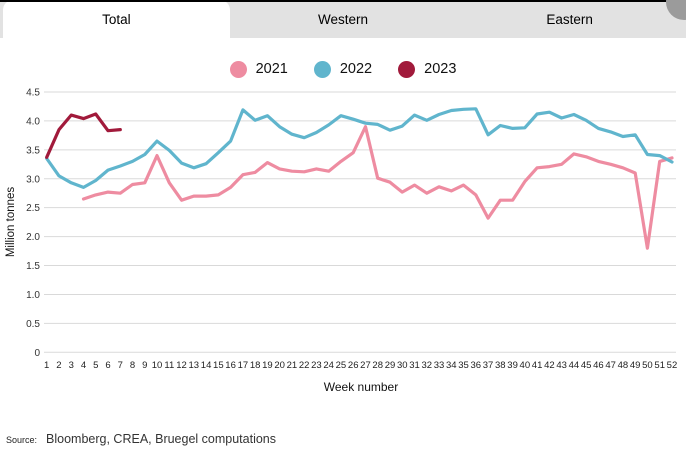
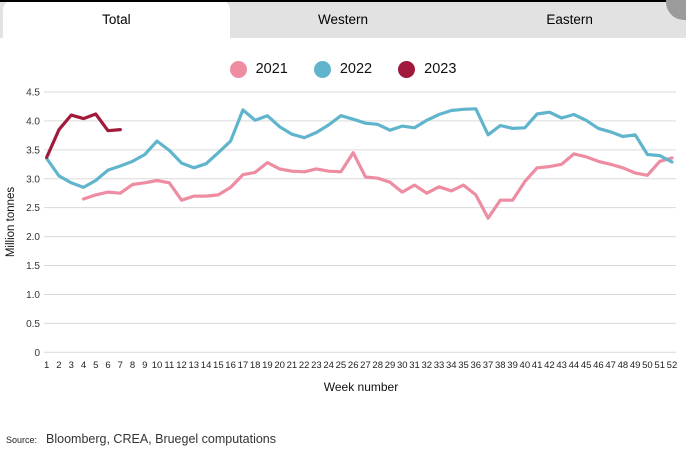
2021/10: 3.4 -> 3.0
2021/25: 3.3 -> 3.1
2021/27: 3.9 -> 3.0
2022/31: 4.1 -> 3.9
2021/50: 1.8 -> 3.1
